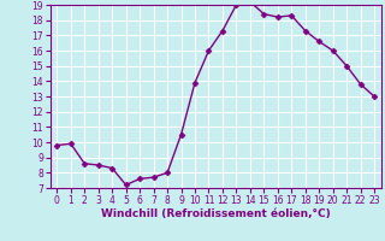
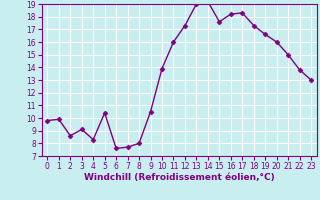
3: 8.5 -> 9.1
5: 7.2 -> 10.4
15: 18.4 -> 17.6
